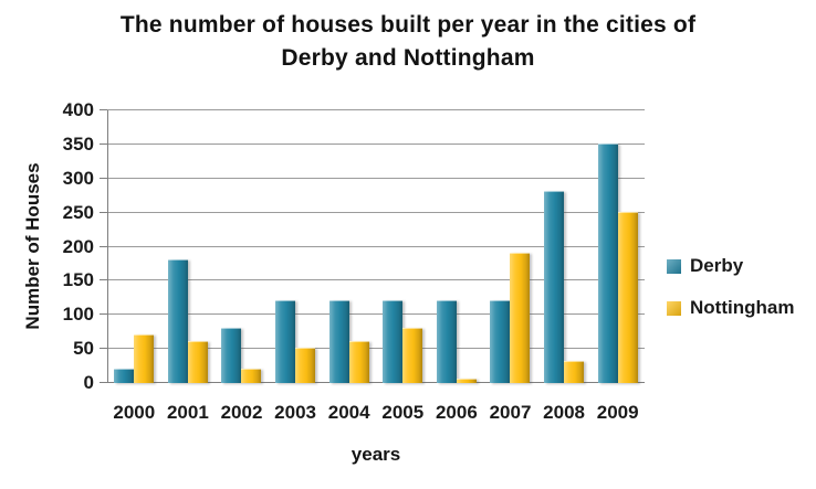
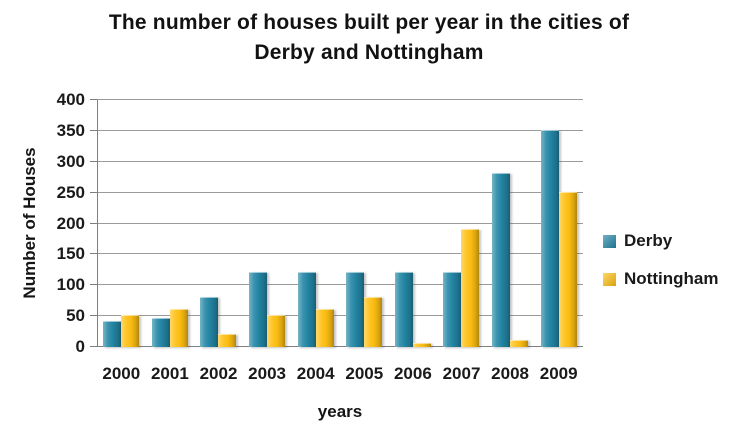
Derby/2000: 20 -> 40
Nottingham/2000: 70 -> 50
Derby/2001: 180 -> 40
Nottingham/2008: 30 -> 10
